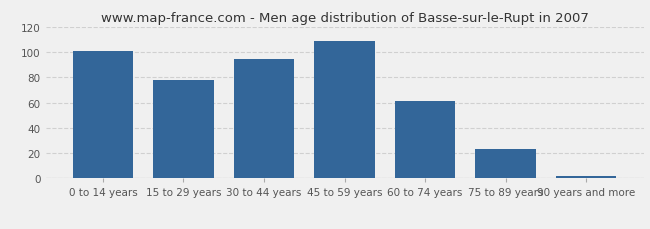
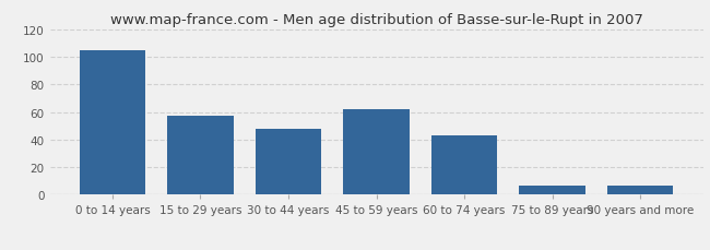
0 to 14 years: 101 -> 105
15 to 29 years: 78 -> 57
30 to 44 years: 94 -> 48
45 to 59 years: 109 -> 62
60 to 74 years: 61 -> 43
75 to 89 years: 23 -> 7
90 years and more: 2 -> 7
